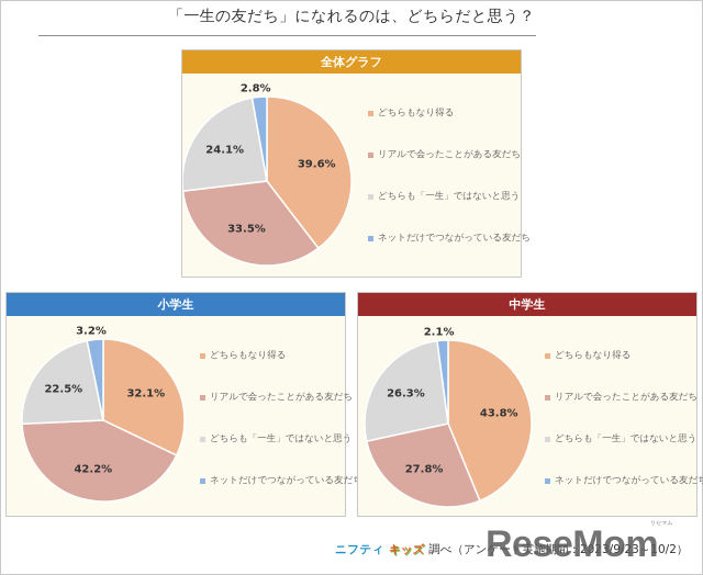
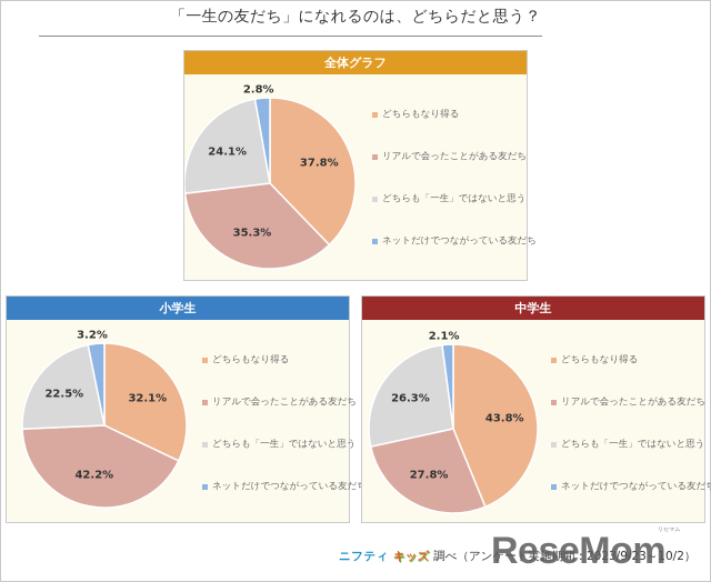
全体グラフ/どちらもなり得る: 39.6% -> 37.8%
全体グラフ/リアルで会ったことがある友だち: 33.5% -> 35.3%
